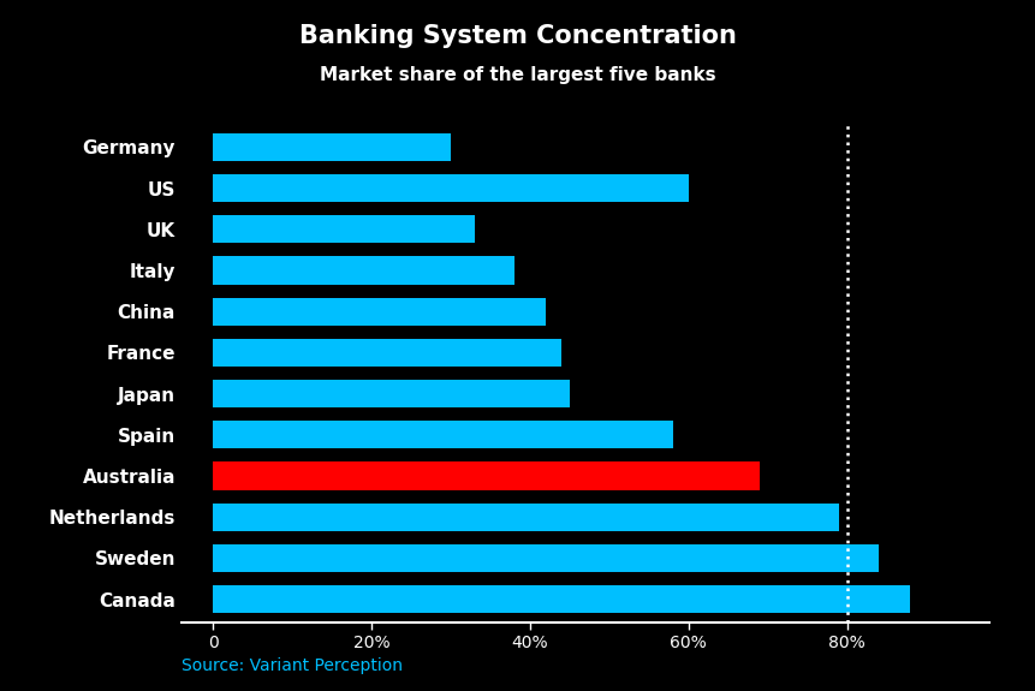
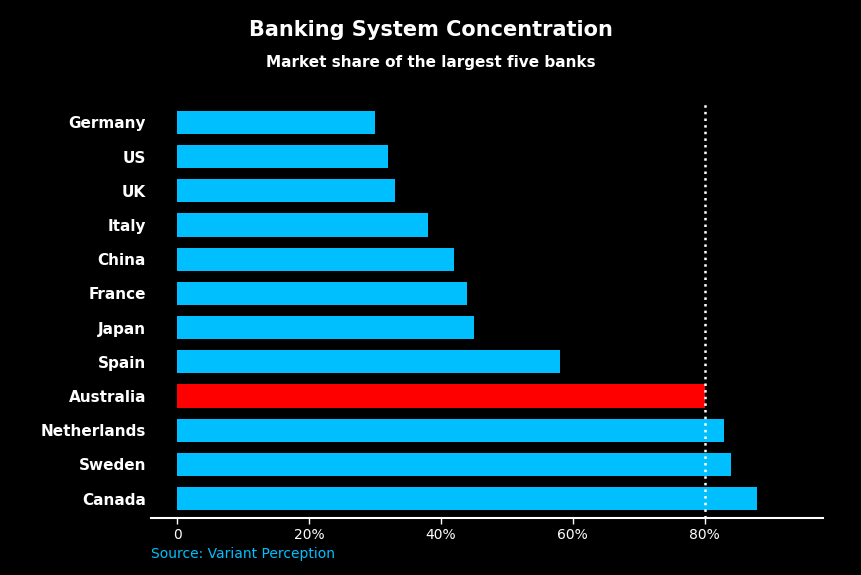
US: 60% -> 32%
Australia: 69% -> 80%
Netherlands: 79% -> 83%
